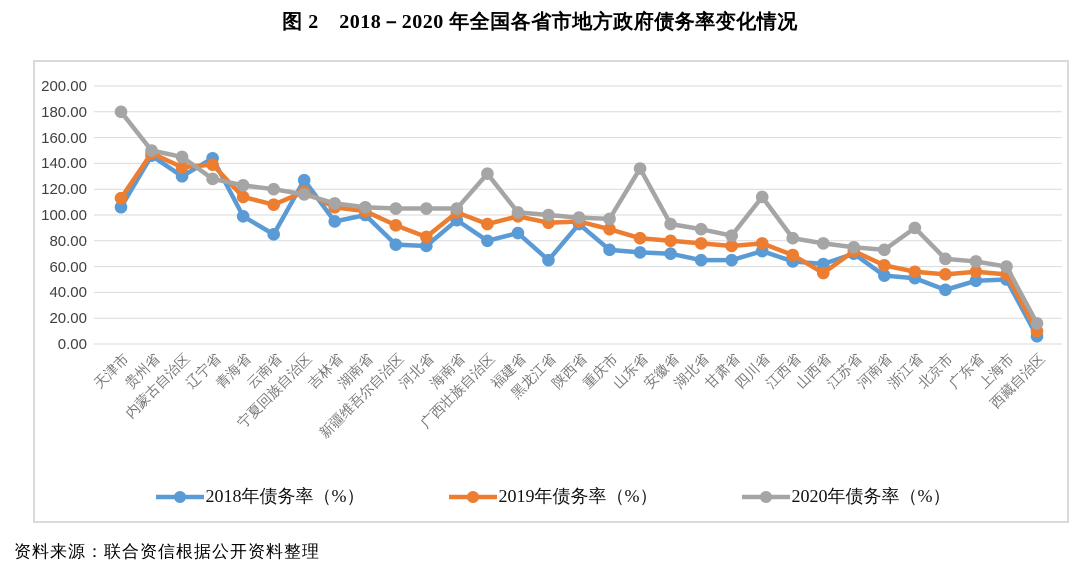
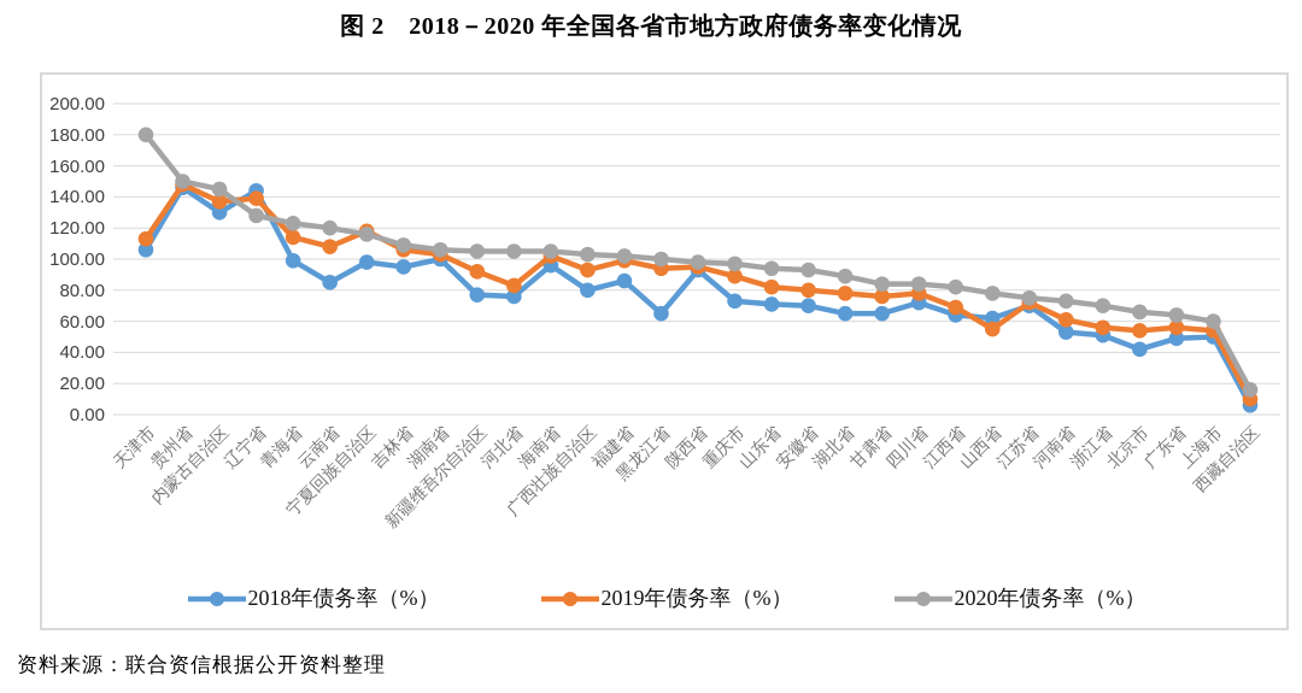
2018年债务率（%）/宁夏回族自治区: 127 -> 98
2020年债务率（%）/广西壮族自治区: 132 -> 103
2020年债务率（%）/山东省: 136 -> 94
2020年债务率（%）/四川省: 114 -> 84
2020年债务率（%）/浙江省: 90 -> 70
